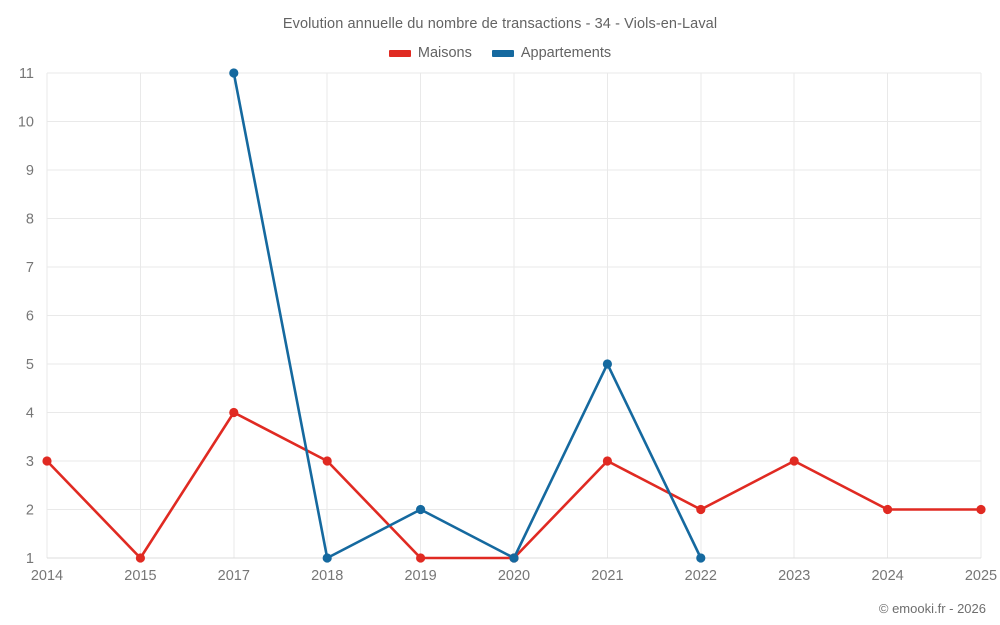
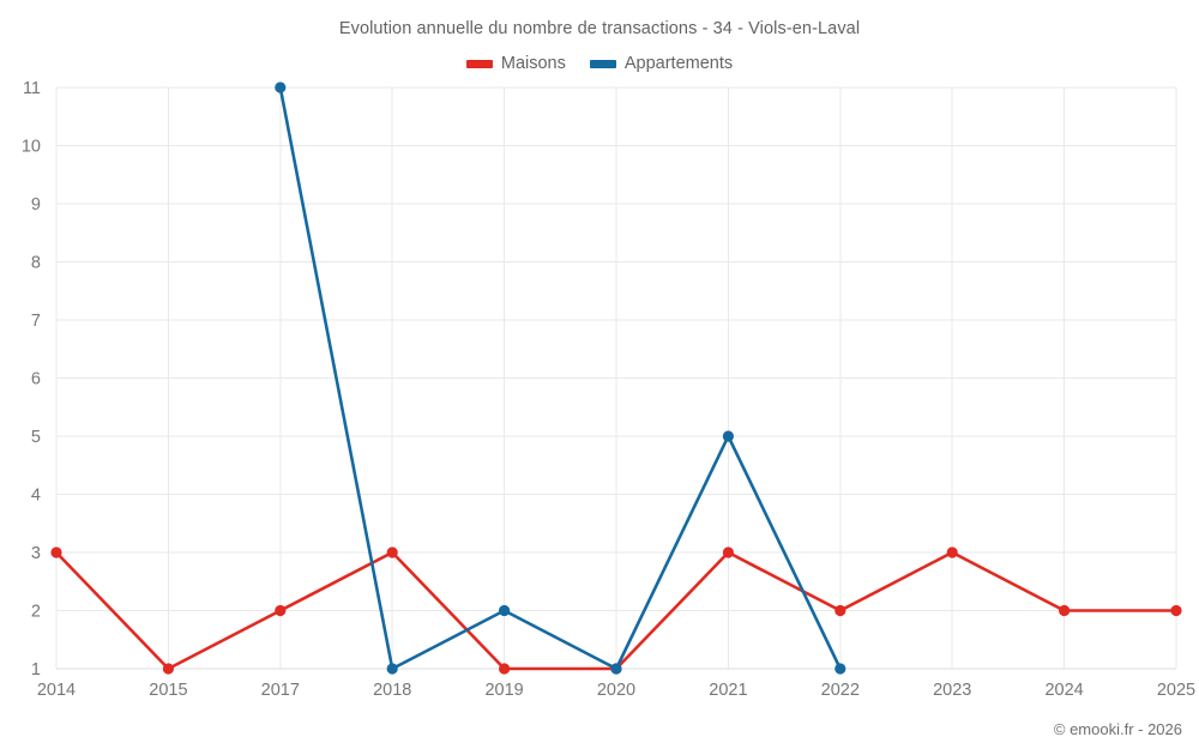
Maisons/2017: 4 -> 2
